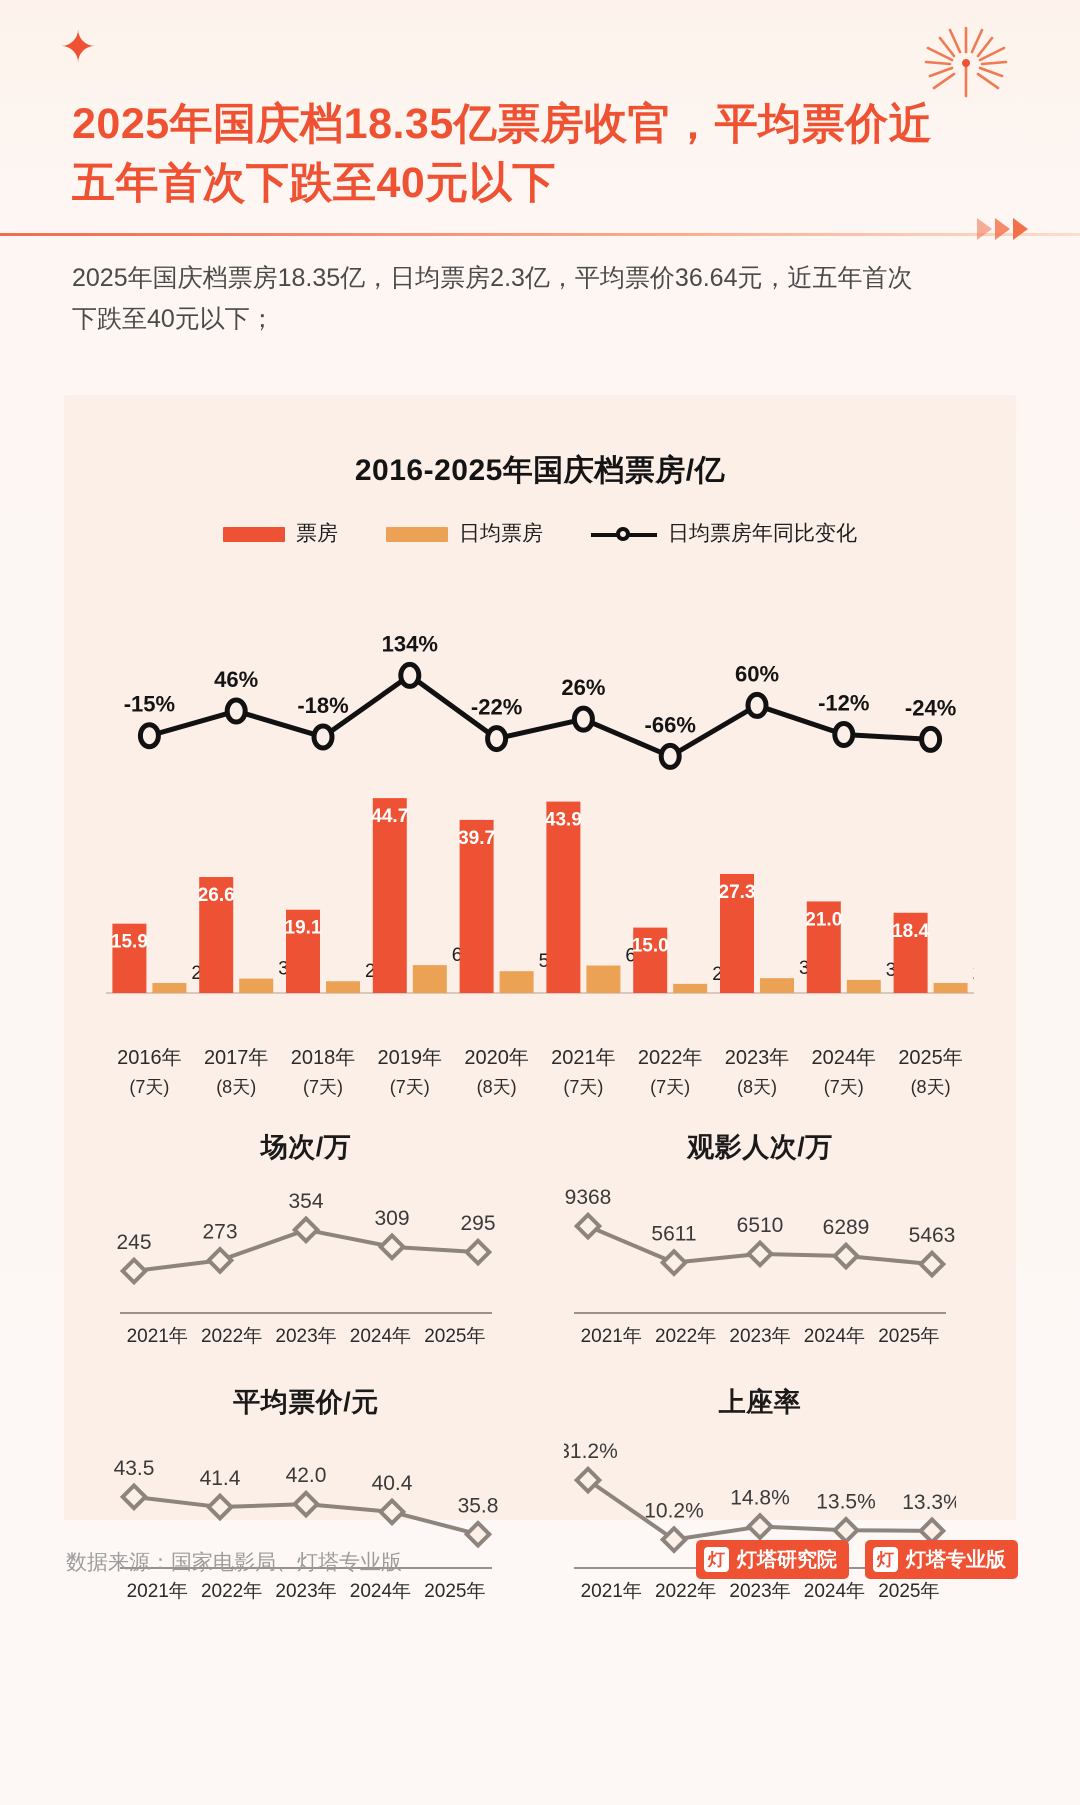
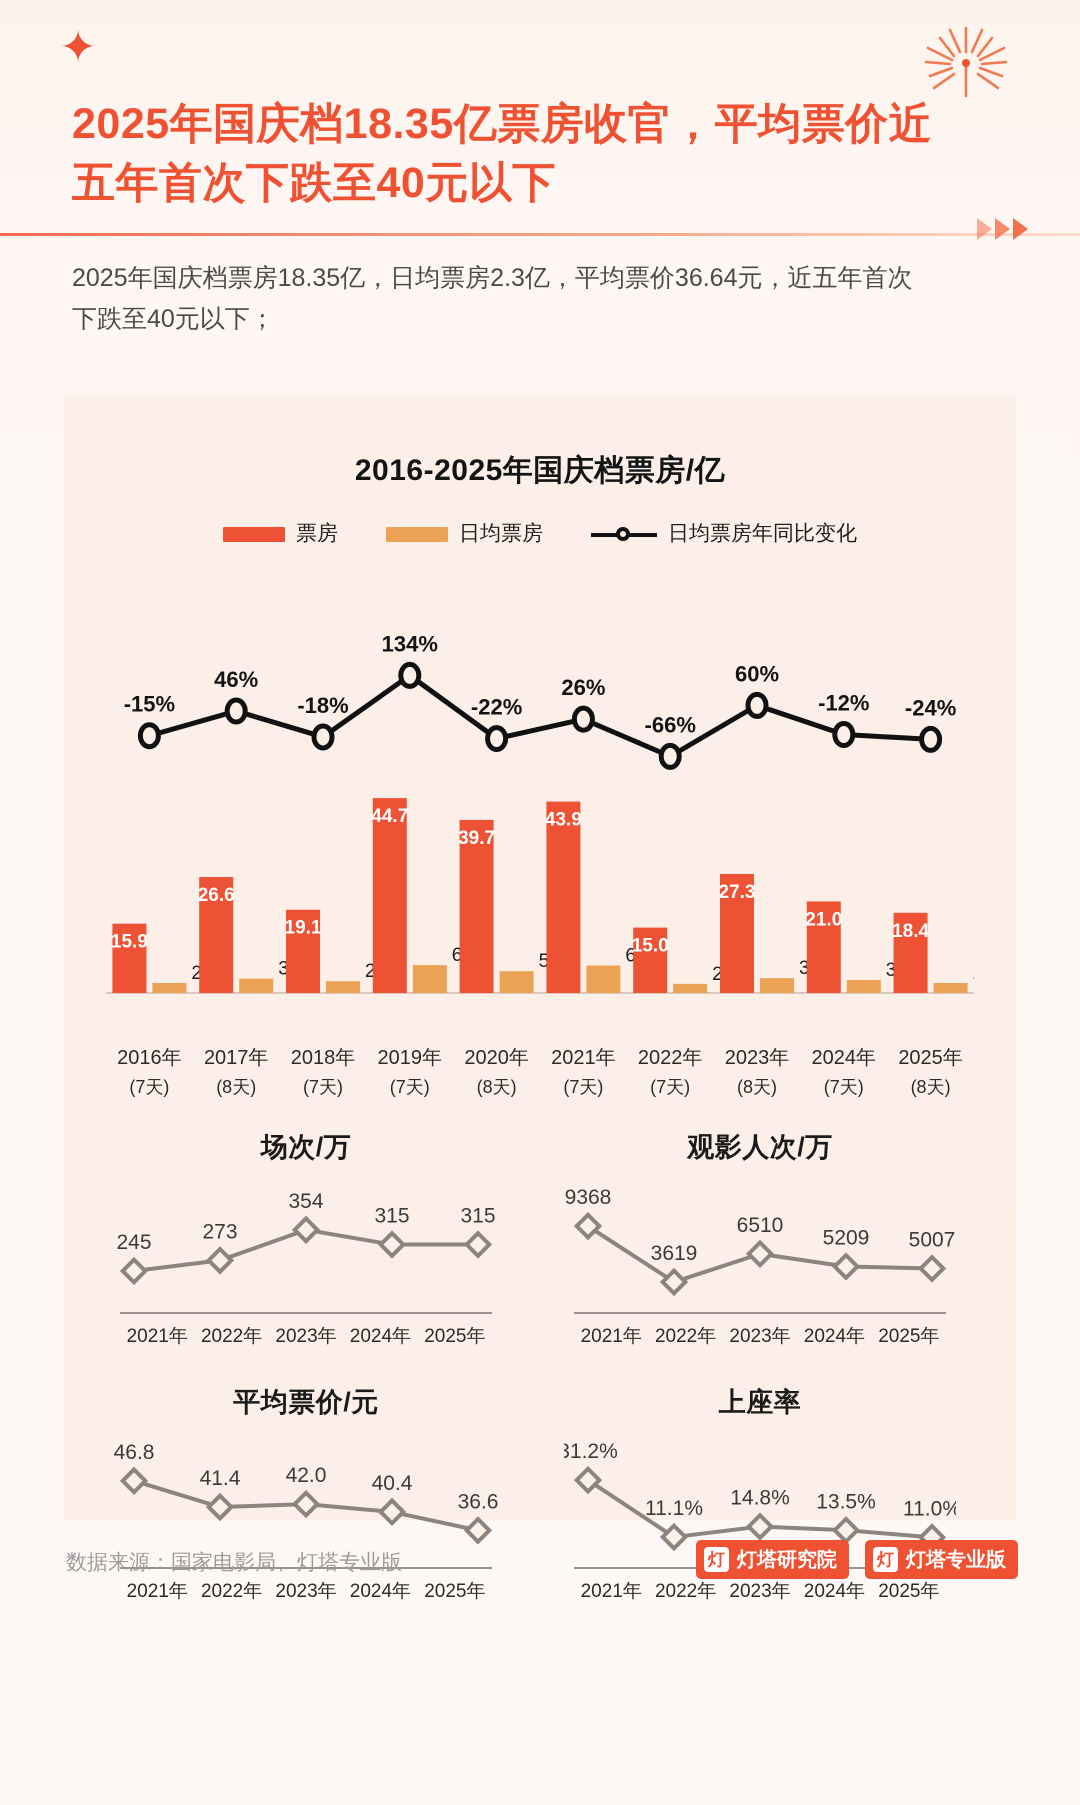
场次/万/2024年: 309 -> 315
场次/万/2025年: 295 -> 315
观影人次/万/2022年: 5611 -> 3619
观影人次/万/2024年: 6289 -> 5209
观影人次/万/2025年: 5463 -> 5007
平均票价/元/2021年: 43.5 -> 46.8
平均票价/元/2025年: 35.8 -> 36.6
上座率/2022年: 10.2% -> 11.1%
上座率/2025年: 13.3% -> 11.0%
